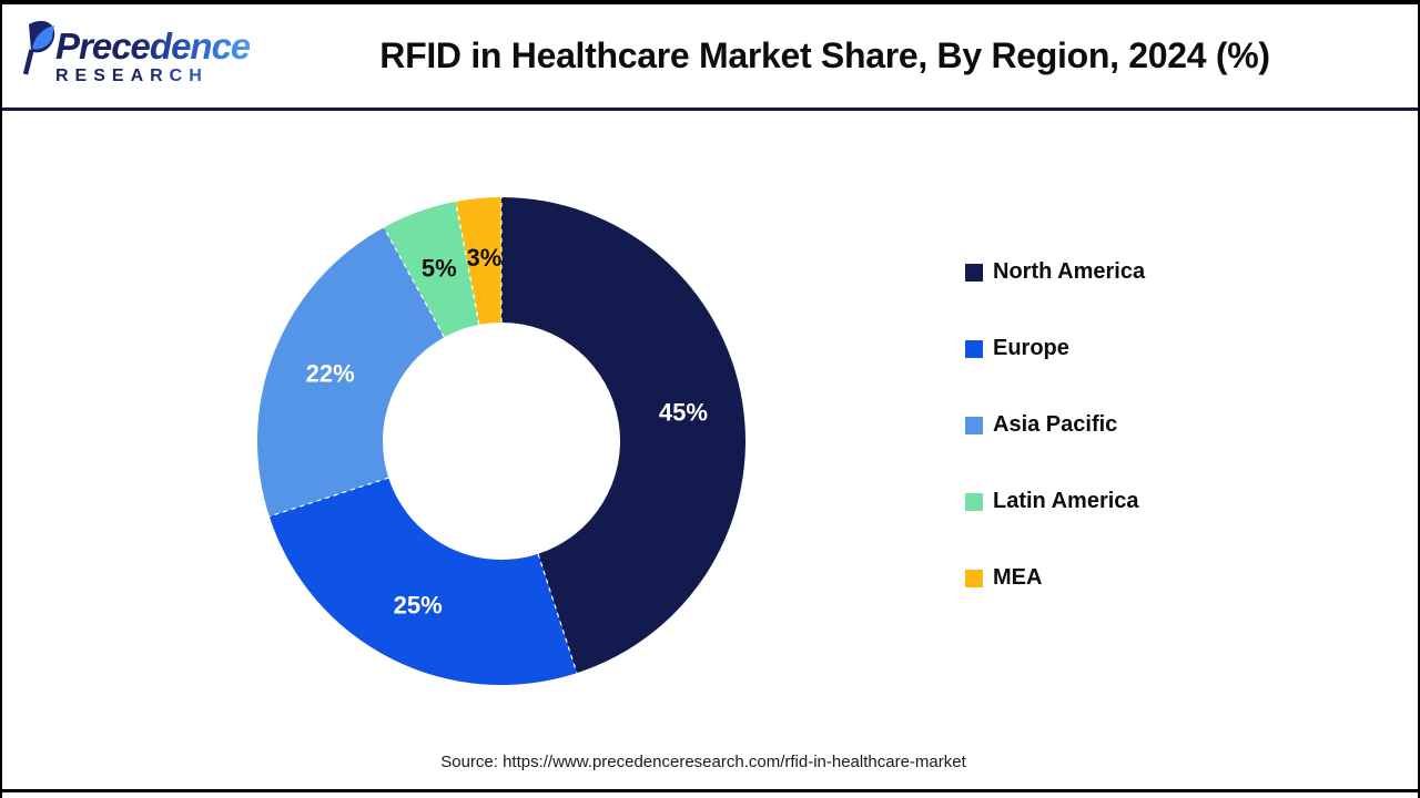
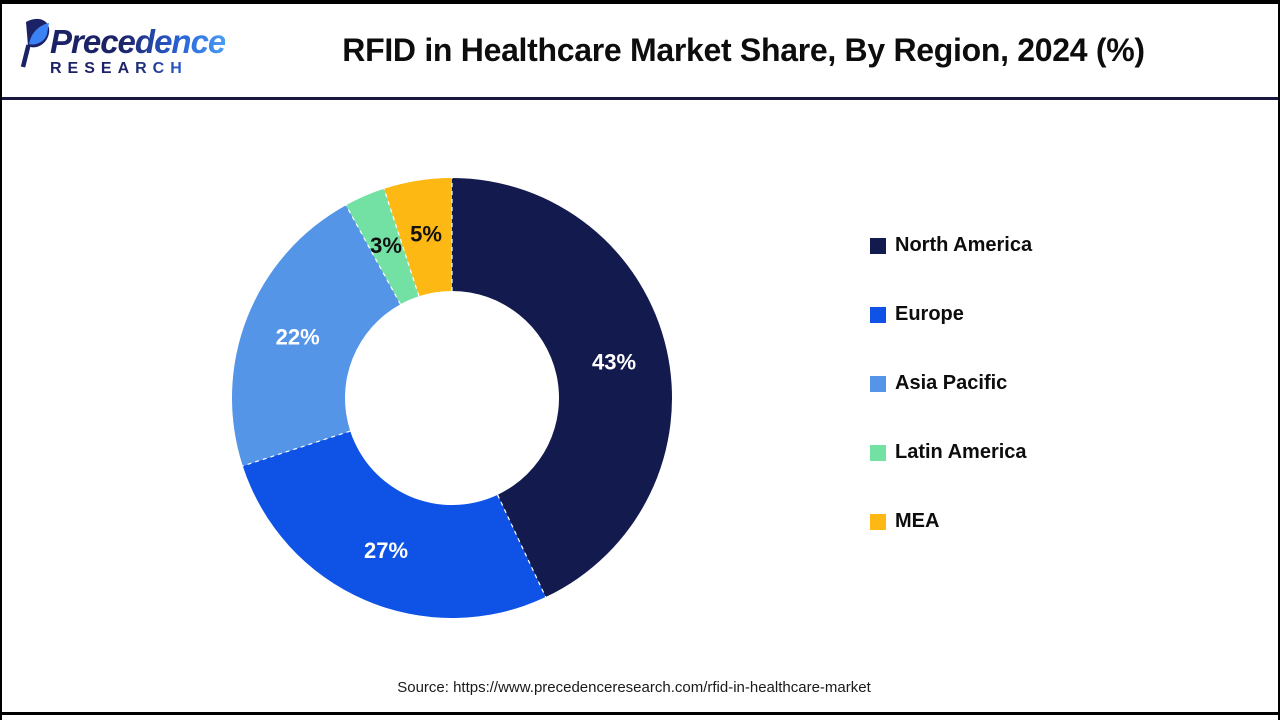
North America: 45% -> 43%
Europe: 25% -> 27%
Latin America: 5% -> 3%
MEA: 3% -> 5%
